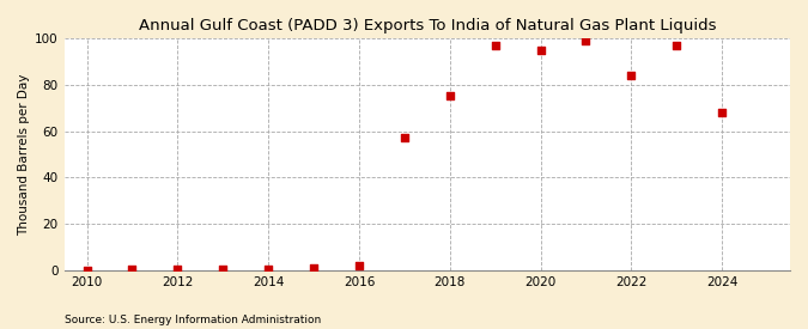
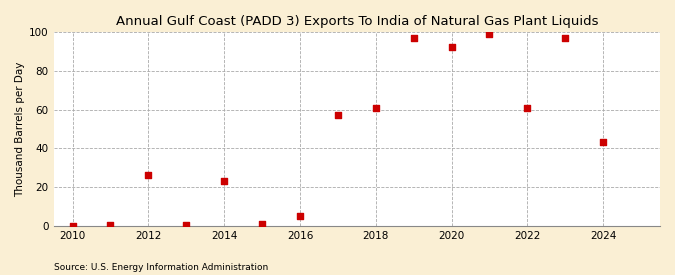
2012: 0 -> 26
2014: 0 -> 23
2016: 2 -> 5
2018: 75 -> 61
2020: 95 -> 92
2022: 84 -> 61
2024: 68 -> 43
